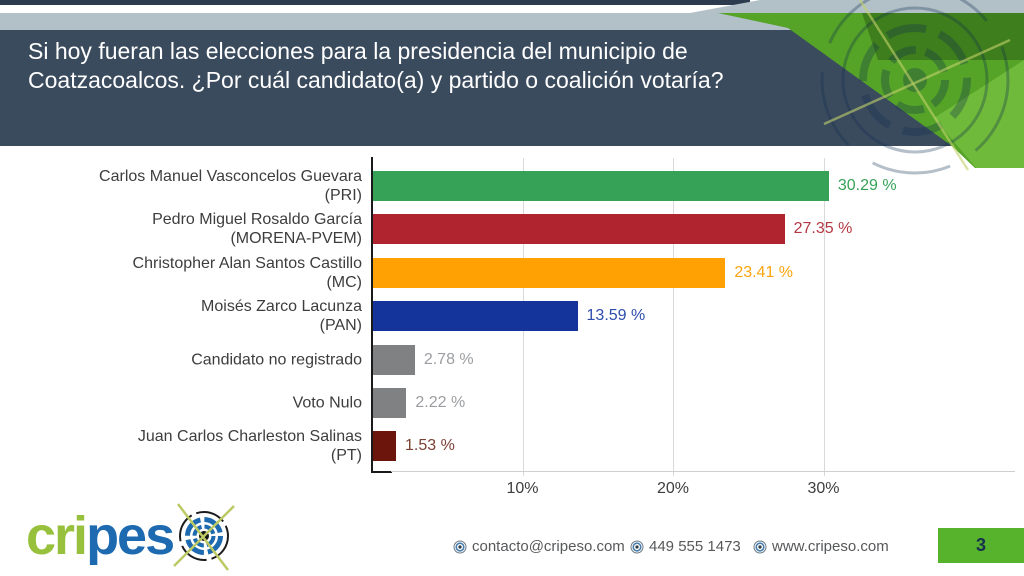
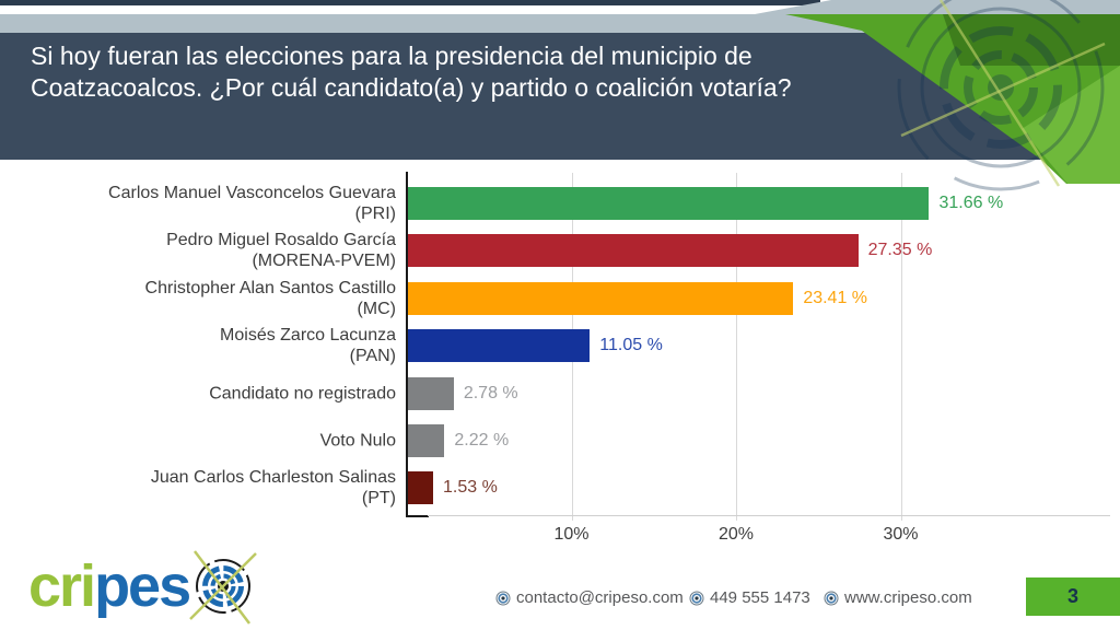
Carlos Manuel Vasconcelos Guevara: 30.29 -> 31.66
Moisés Zarco Lacunza: 13.59 -> 11.05
